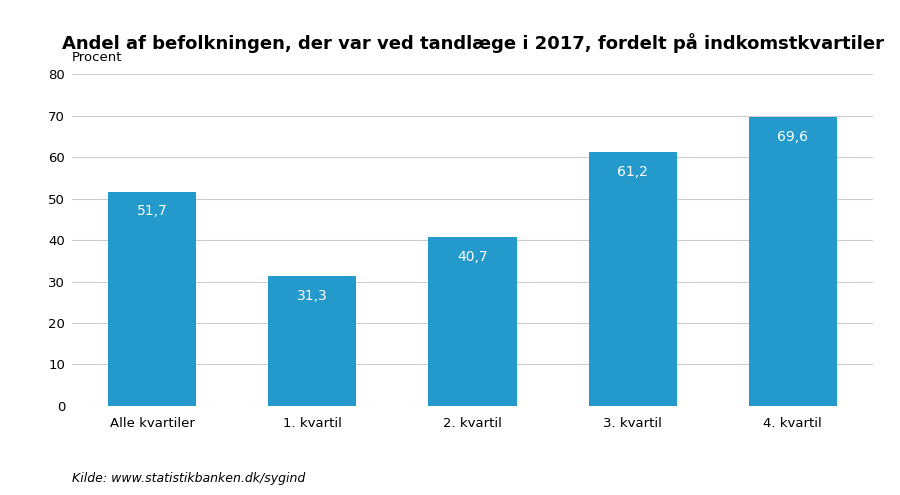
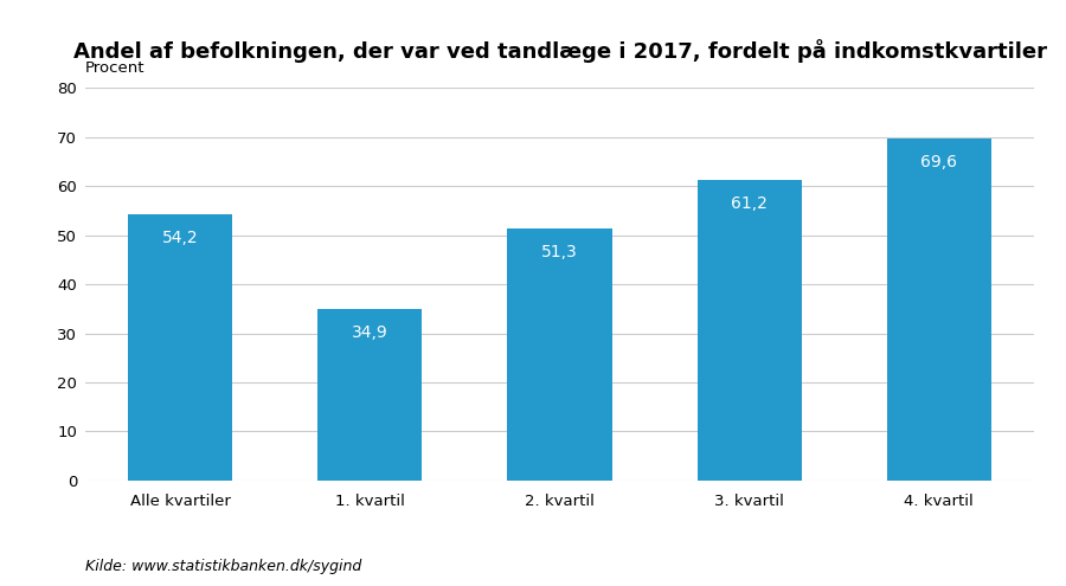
Alle kvartiler: 51,7 -> 54,2
1. kvartil: 31,3 -> 34,9
2. kvartil: 40,7 -> 51,3
